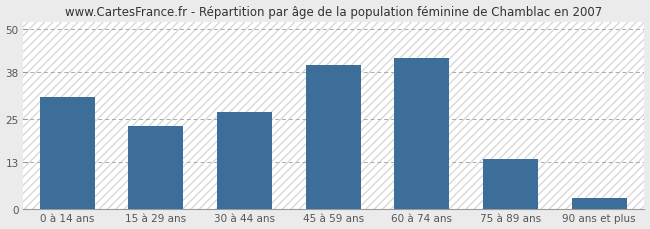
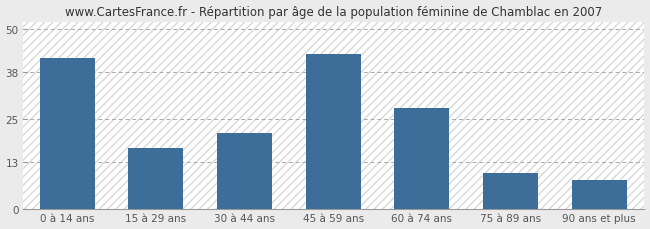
0 à 14 ans: 31 -> 42
15 à 29 ans: 23 -> 17
30 à 44 ans: 27 -> 21
45 à 59 ans: 40 -> 43
60 à 74 ans: 42 -> 28
75 à 89 ans: 14 -> 10
90 ans et plus: 3 -> 8
